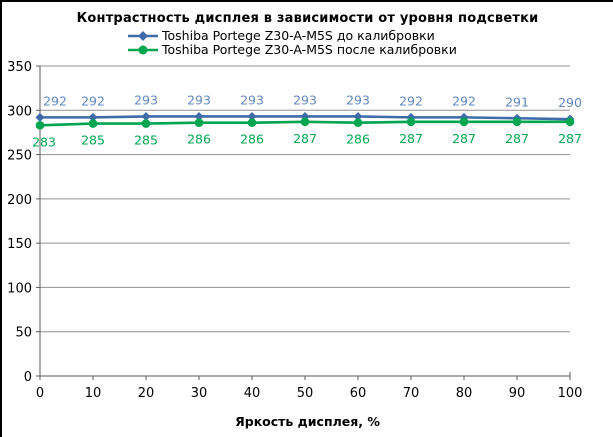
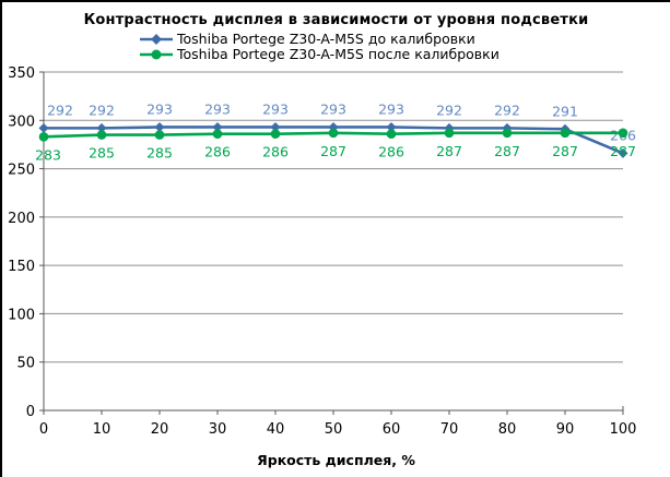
Toshiba Portege Z30-A-M5S до калибровки/100: 290 -> 266
